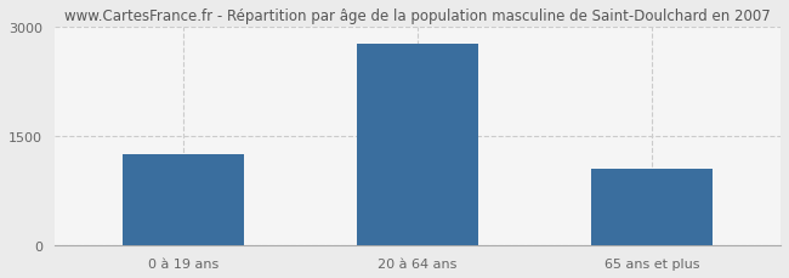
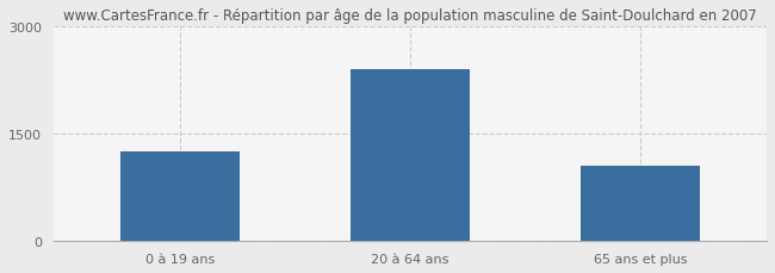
20 à 64 ans: 2760 -> 2400
